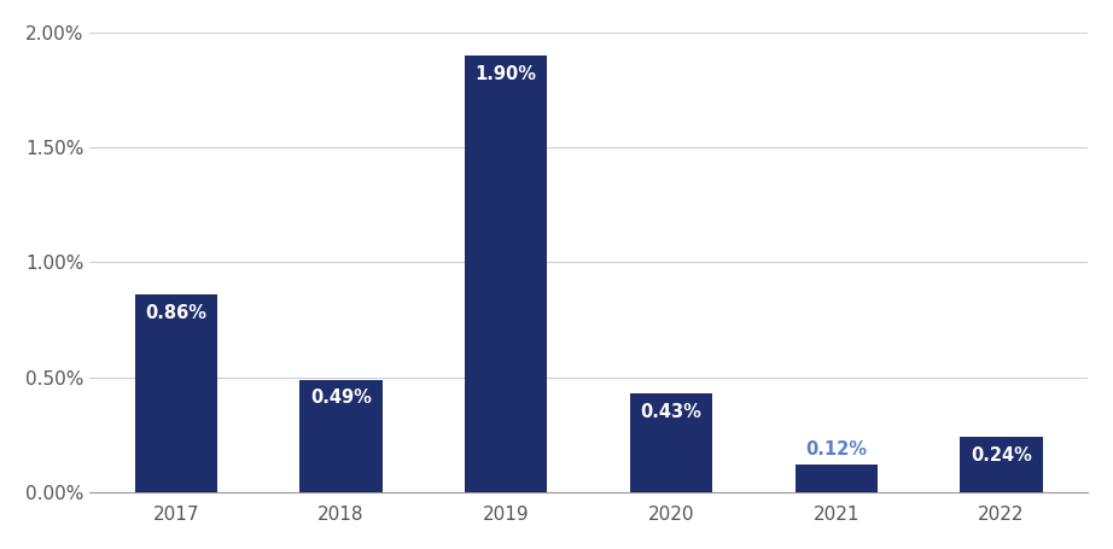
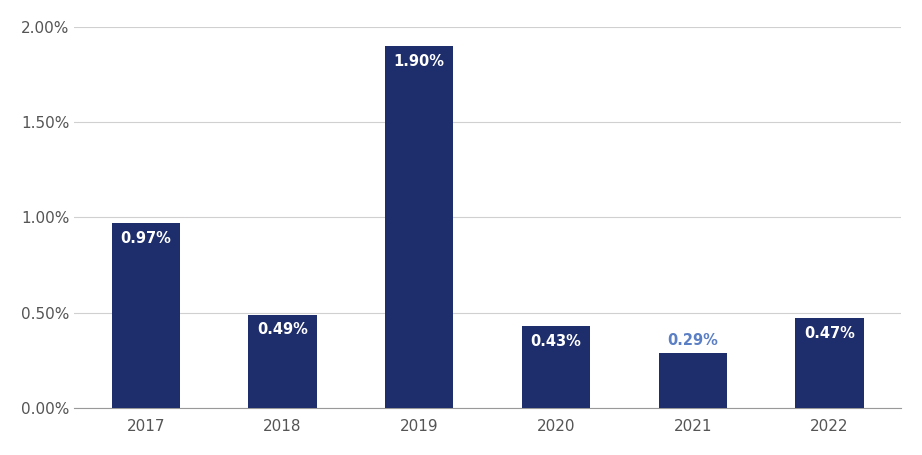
2017: 0.86% -> 0.97%
2021: 0.12% -> 0.29%
2022: 0.24% -> 0.47%
